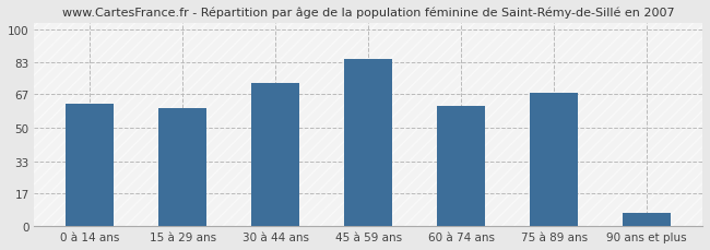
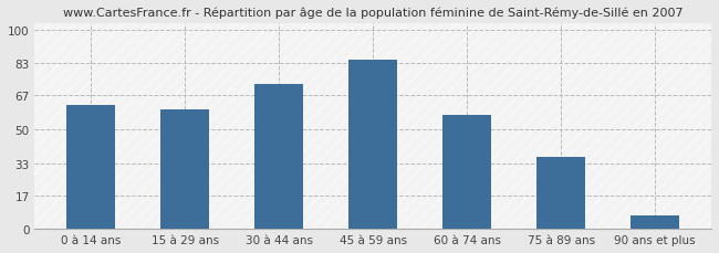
60 à 74 ans: 61 -> 57
75 à 89 ans: 68 -> 36
